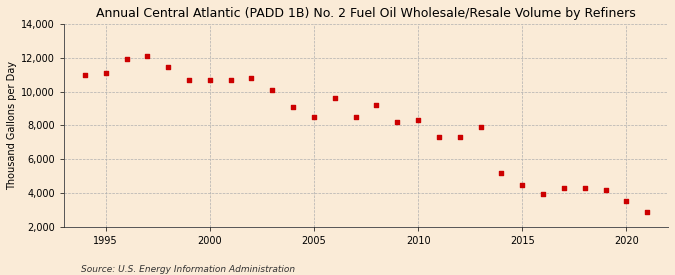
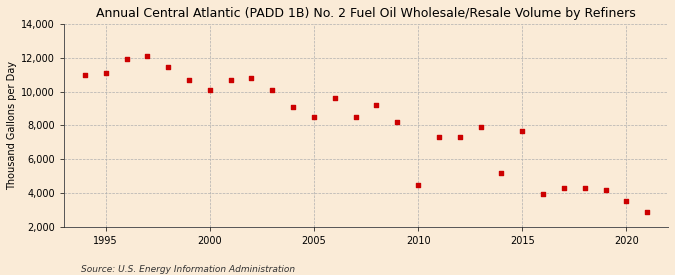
2000: 10,700 -> 10,100
2010: 8,300 -> 4,500
2015: 4,500 -> 7,700
